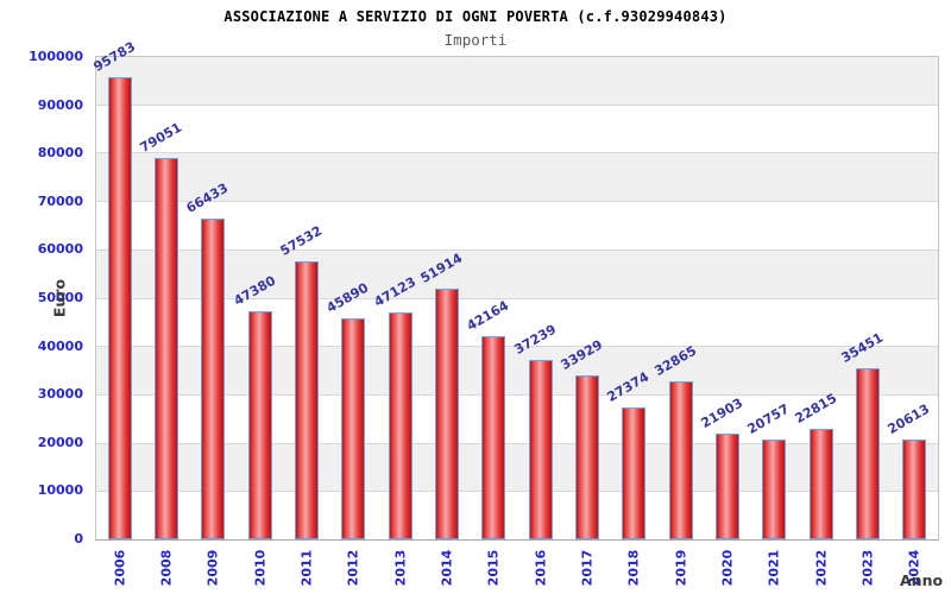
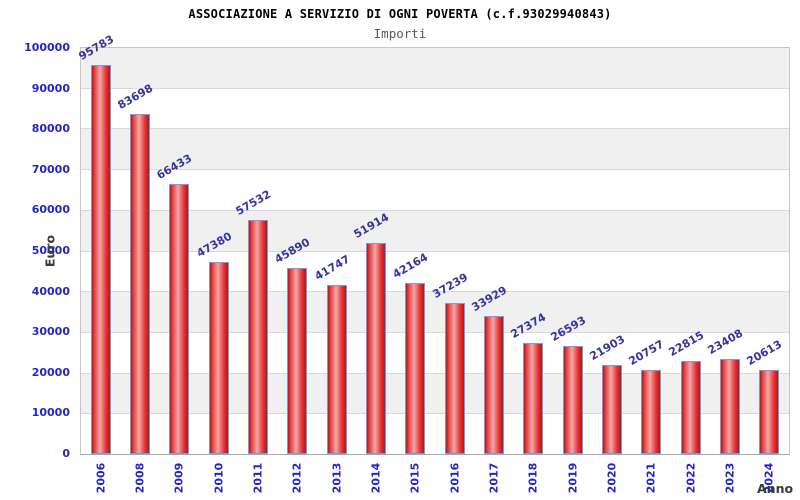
2008: 79051 -> 83698
2013: 47123 -> 41747
2019: 32865 -> 26593
2023: 35451 -> 23408
